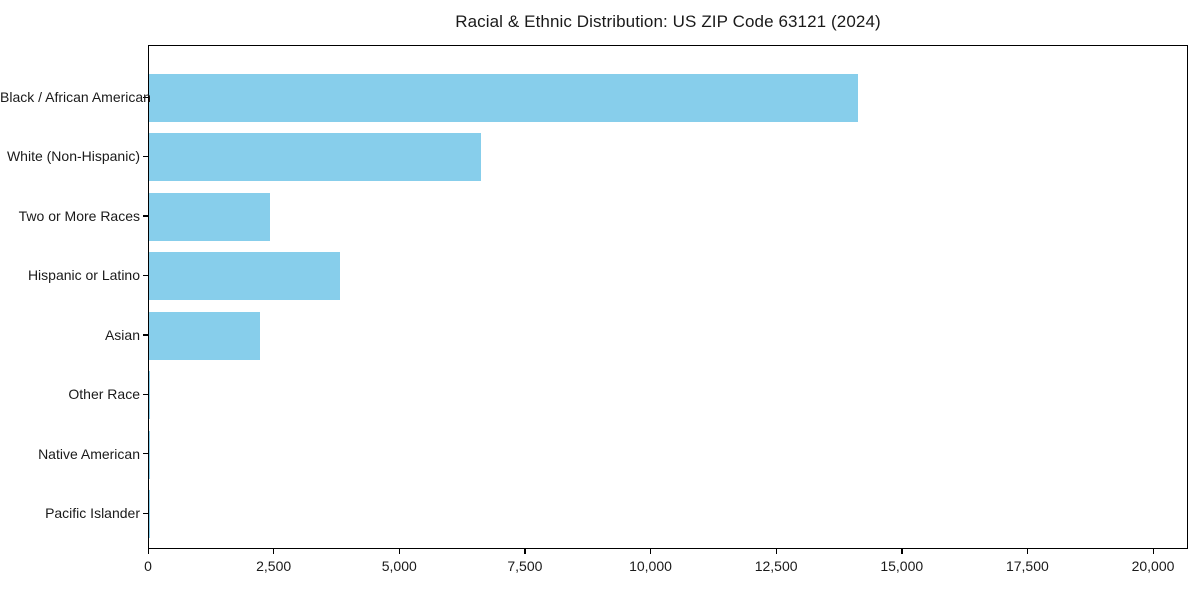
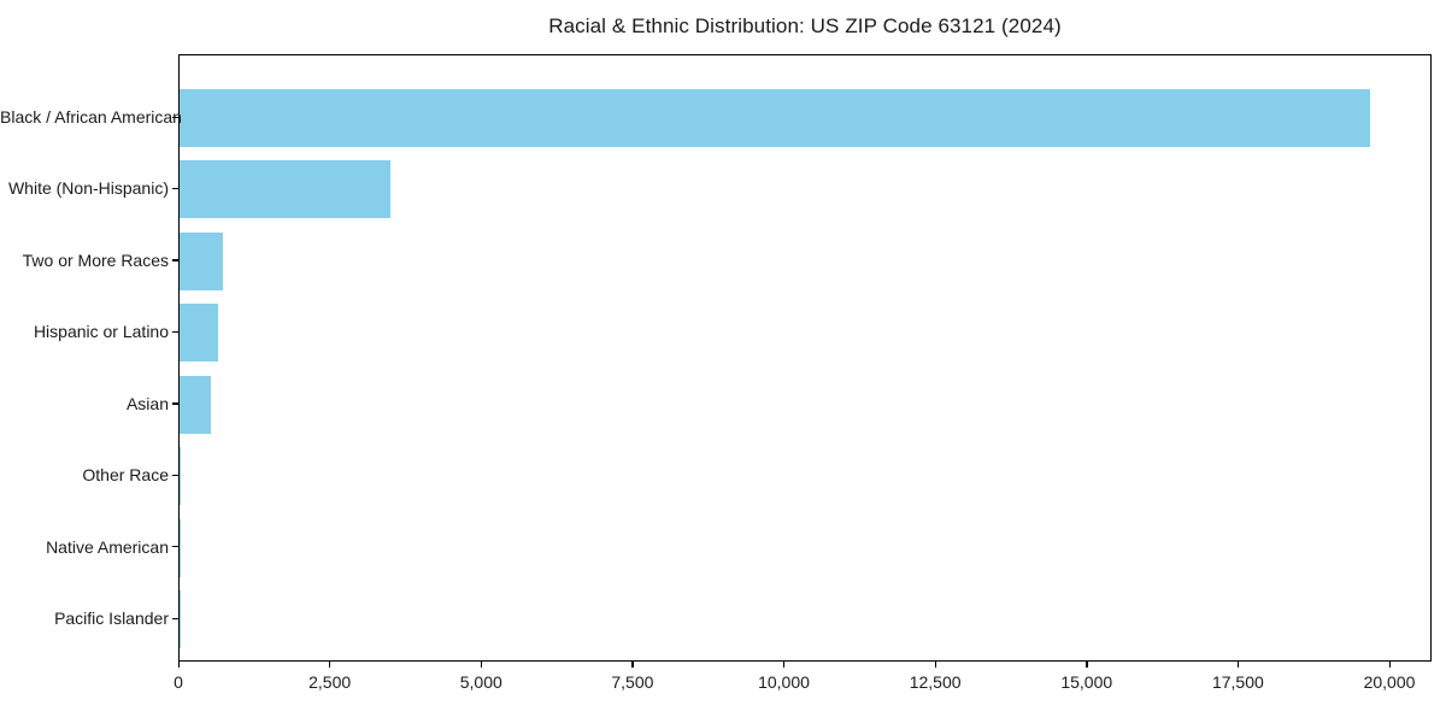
Black / African American: 14100 -> 19700
White (Non-Hispanic): 6600 -> 3500
Two or More Races: 2400 -> 700
Hispanic or Latino: 3800 -> 600
Asian: 2200 -> 500
